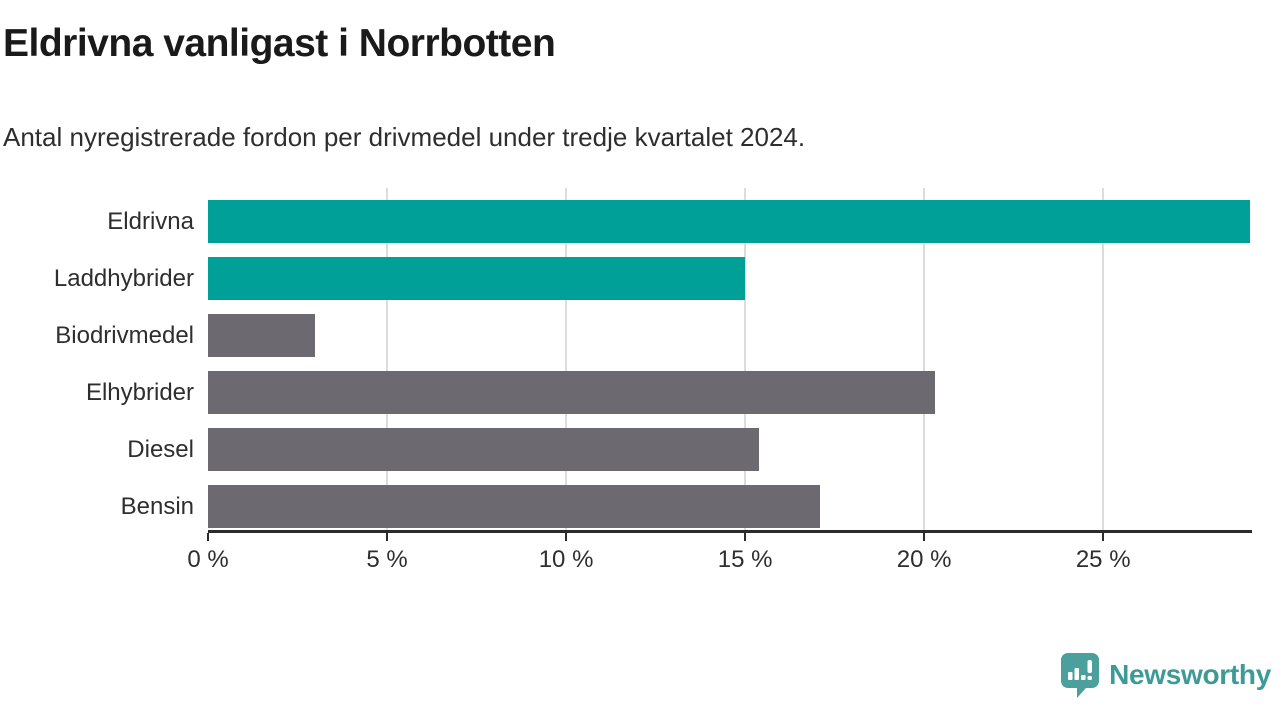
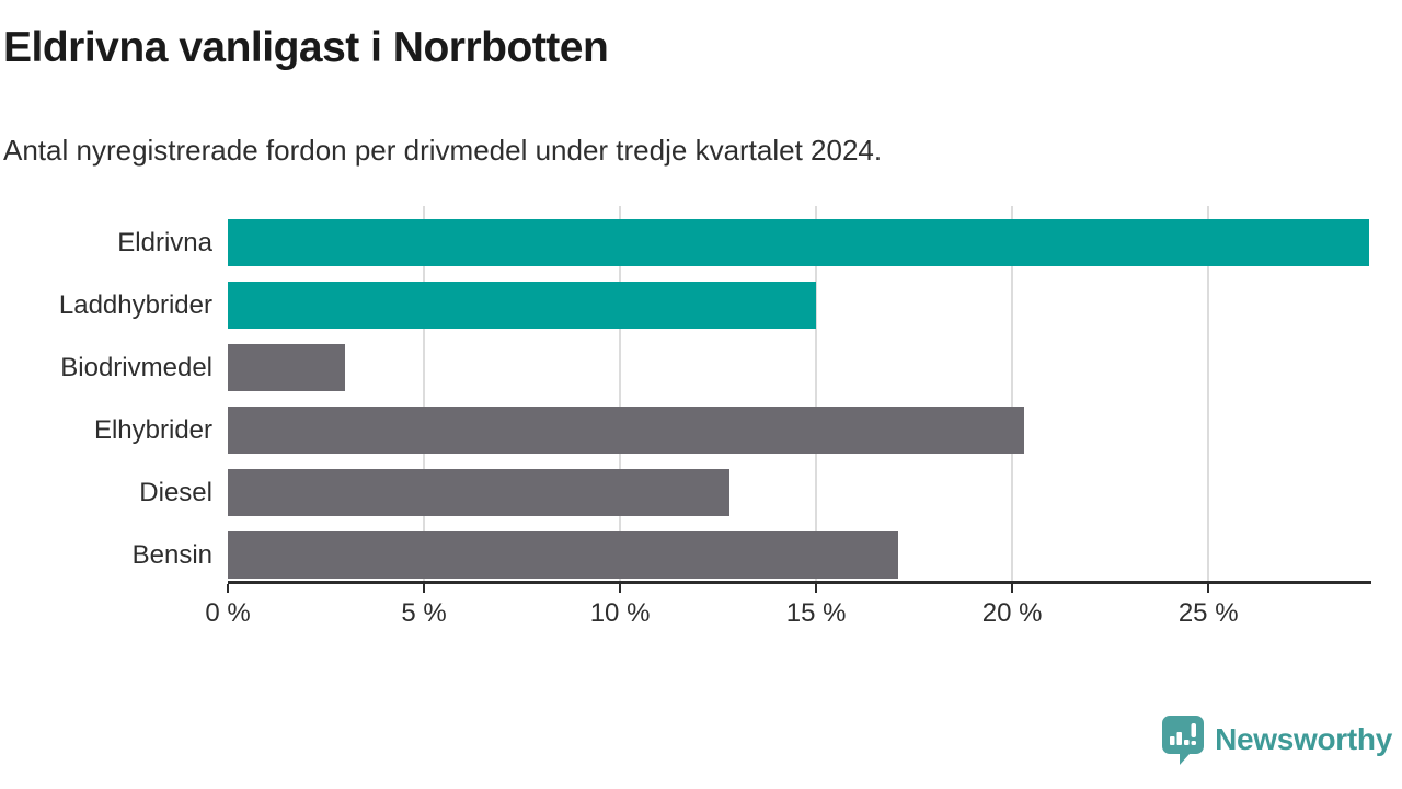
Diesel: 15.4% -> 12.8%
